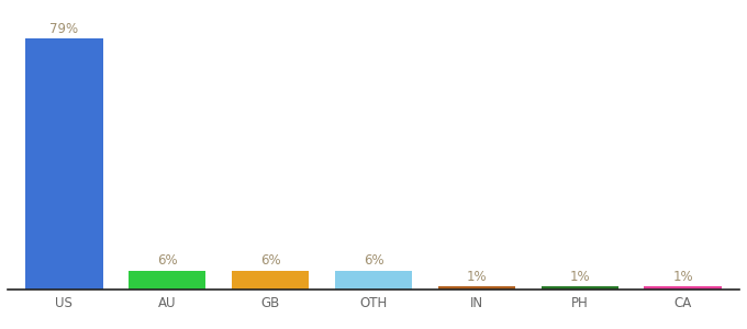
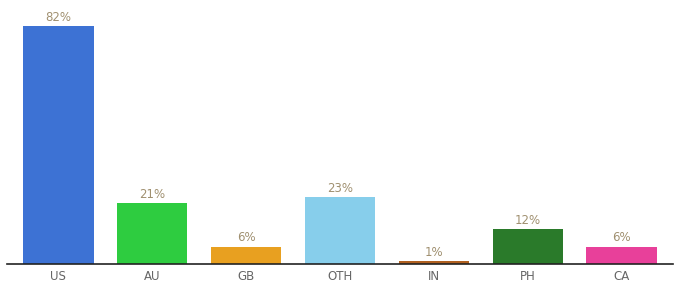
US: 79% -> 82%
AU: 6% -> 21%
OTH: 6% -> 23%
PH: 1% -> 12%
CA: 1% -> 6%
